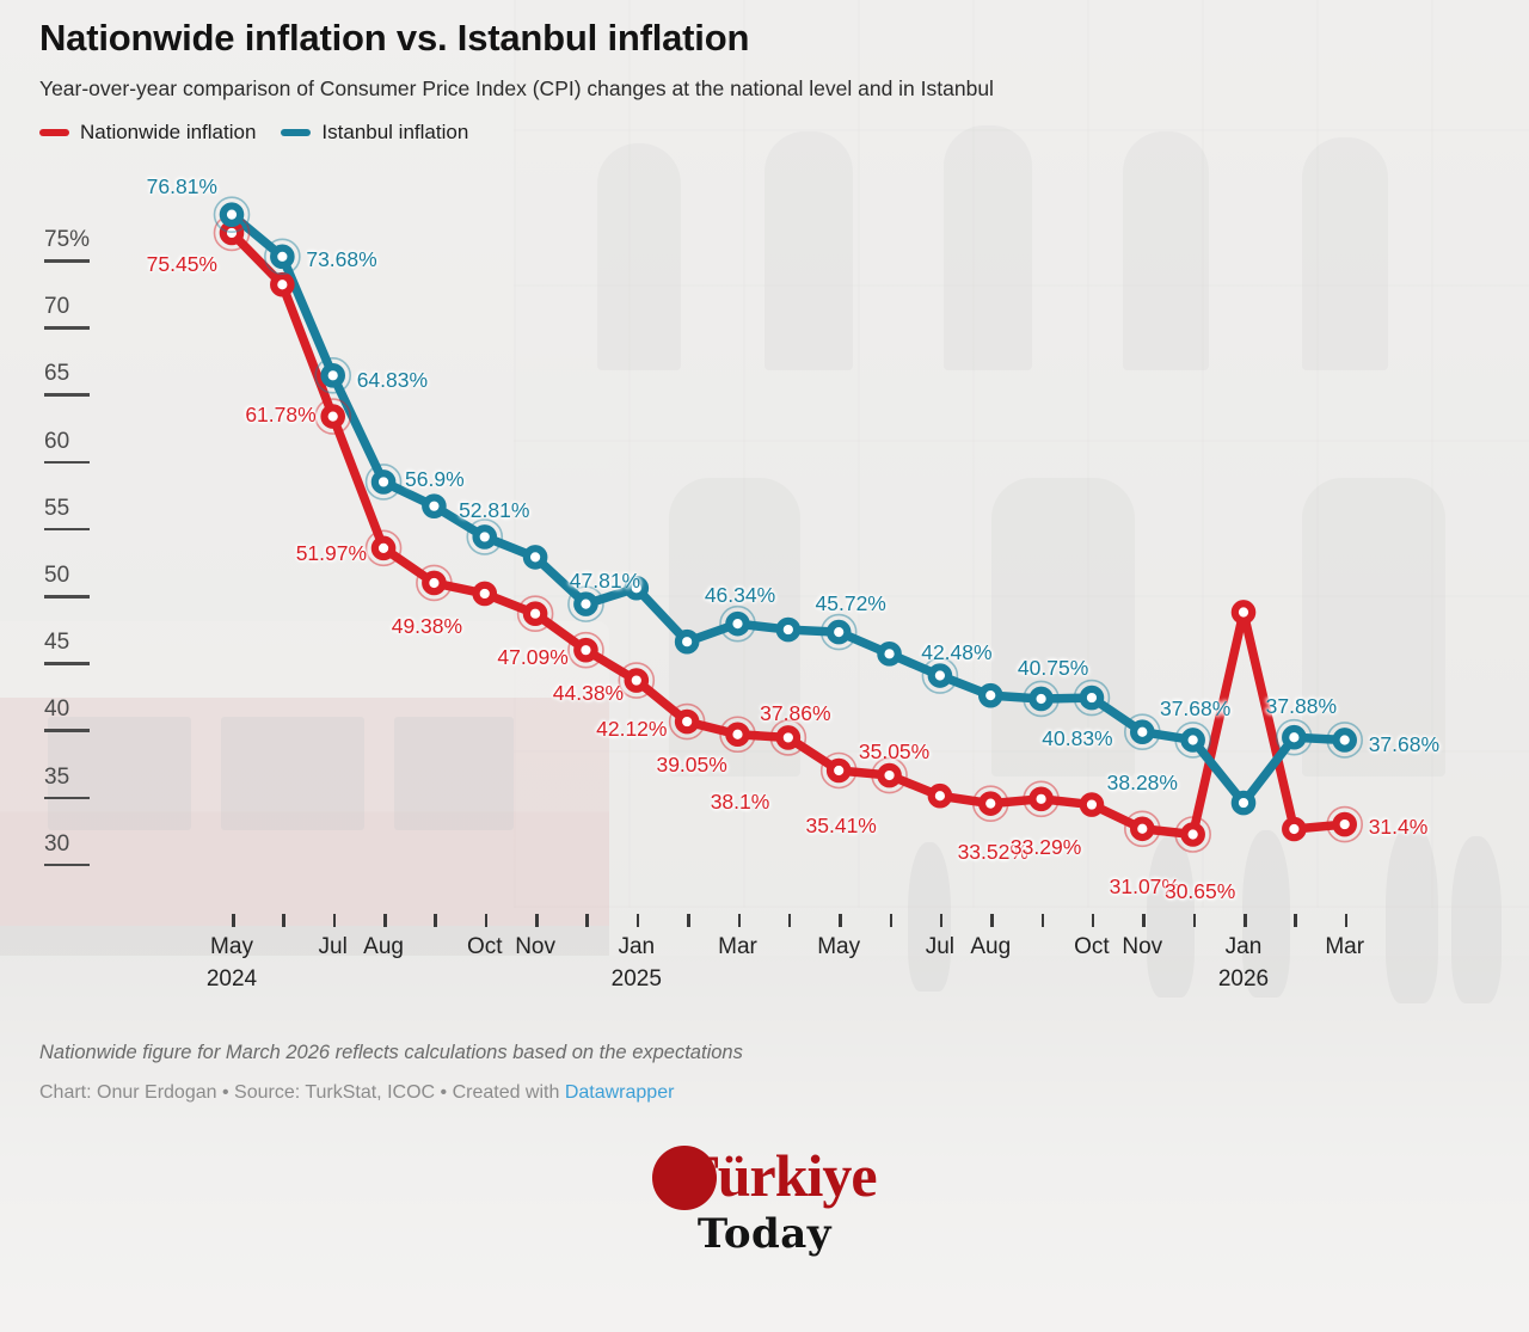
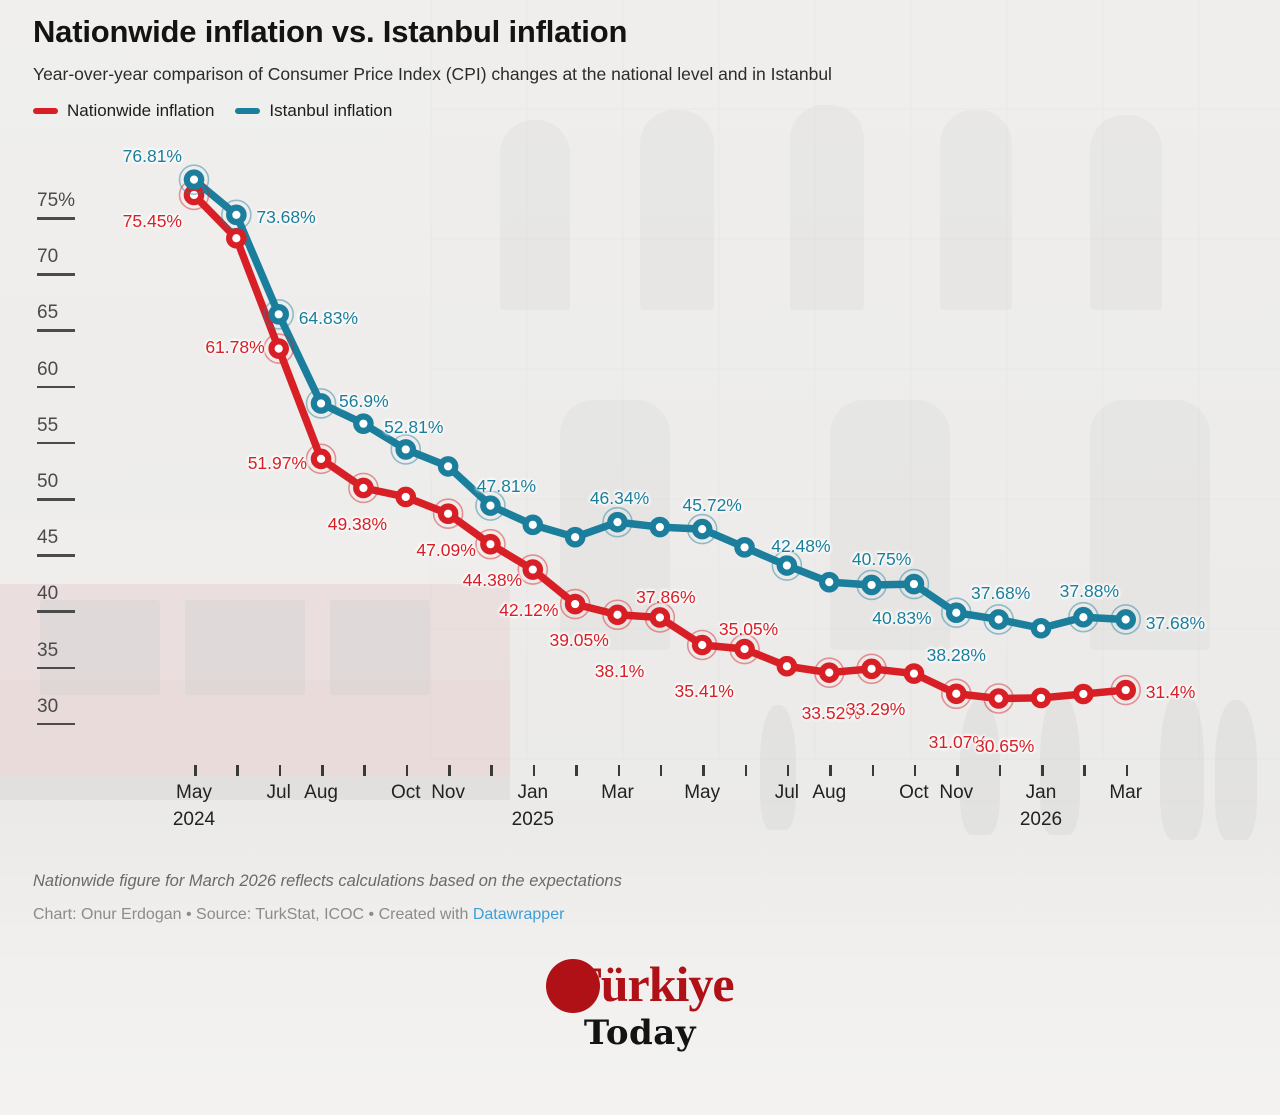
Istanbul inflation/Jan 2025: 49.0% -> 46.1%
Nationwide inflation/Jan 2026: 47.2% -> 30.7%
Istanbul inflation/Jan 2026: 33.0% -> 36.9%
